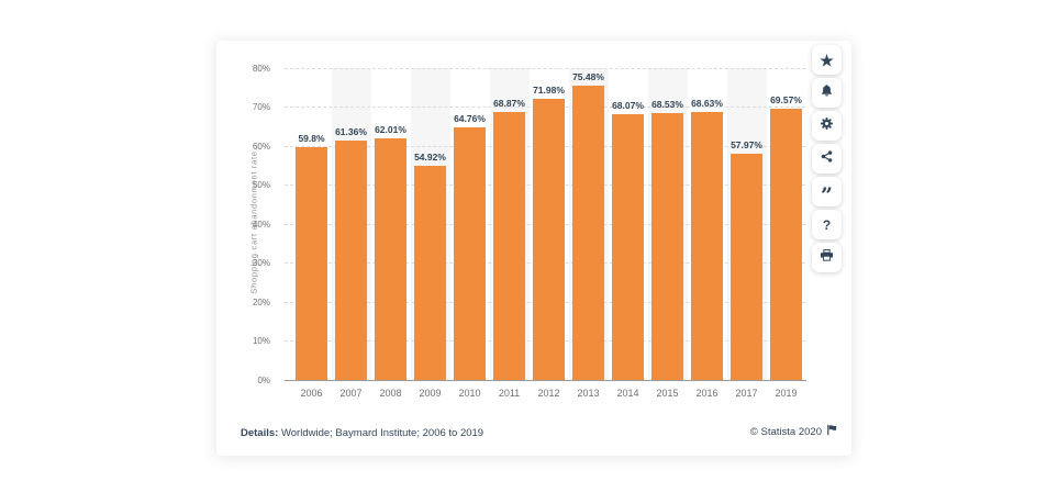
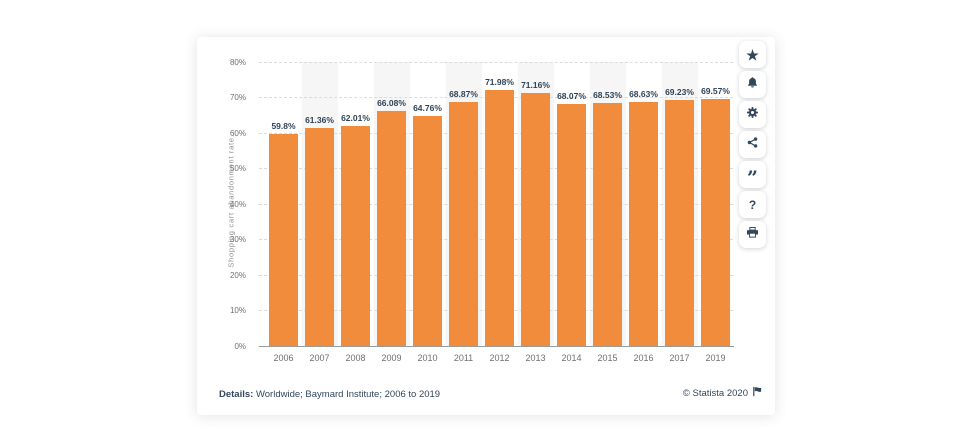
2009: 54.92% -> 66.08%
2013: 75.48% -> 71.16%
2017: 57.97% -> 69.23%
